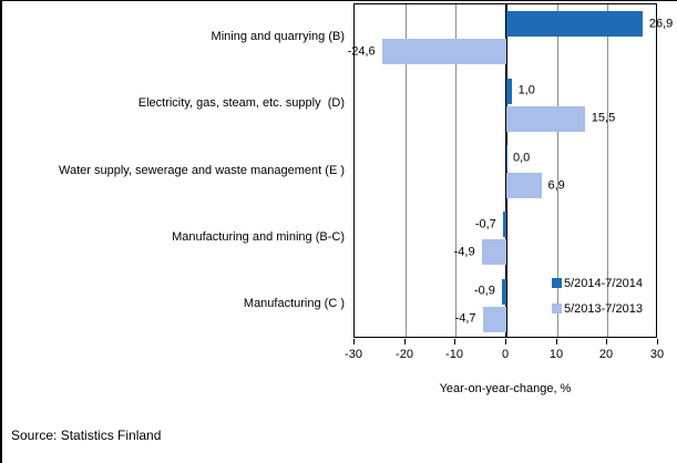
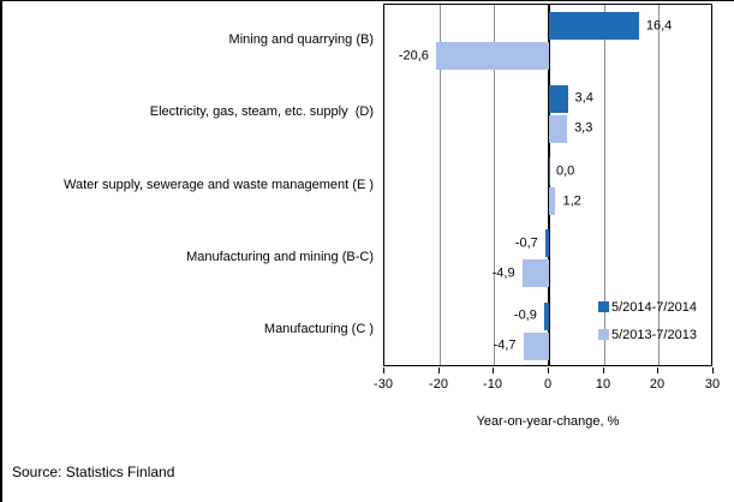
5/2014-7/2014/Mining and quarrying (B): 26,9 -> 16,4
5/2013-7/2013/Mining and quarrying (B): -24,6 -> -20,6
5/2014-7/2014/Electricity, gas, steam, etc. supply (D): 1,0 -> 3,4
5/2013-7/2013/Electricity, gas, steam, etc. supply (D): 15,5 -> 3,3
5/2013-7/2013/Water supply, sewerage and waste management (E ): 6,9 -> 1,2
